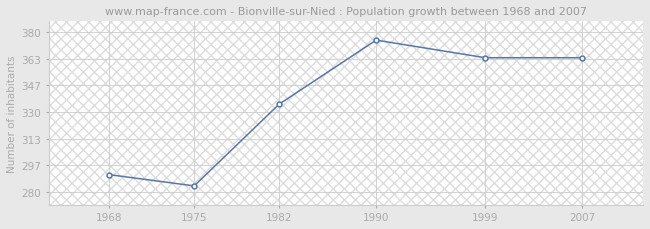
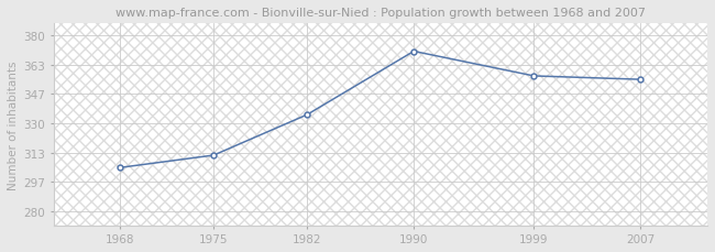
1968: 291 -> 305
1975: 284 -> 312
1990: 375 -> 371
1999: 364 -> 357
2007: 364 -> 355
